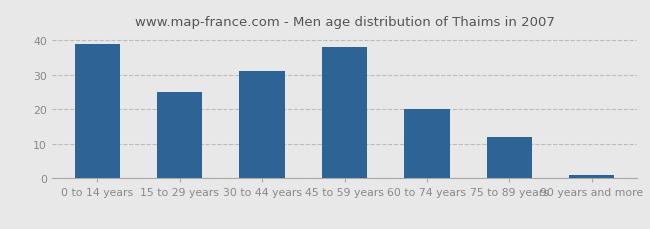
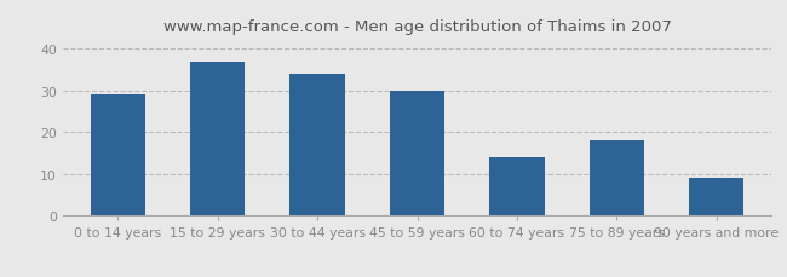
0 to 14 years: 39 -> 29
15 to 29 years: 25 -> 37
30 to 44 years: 31 -> 34
45 to 59 years: 38 -> 30
60 to 74 years: 20 -> 14
75 to 89 years: 12 -> 18
90 years and more: 1 -> 9
